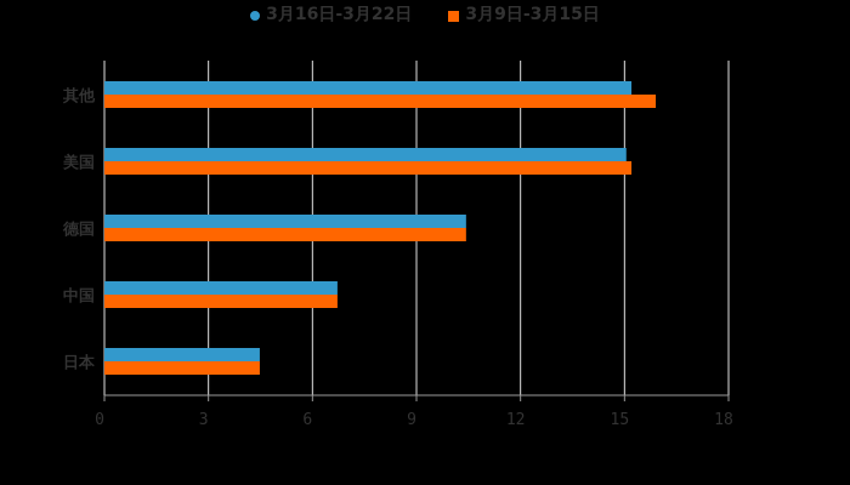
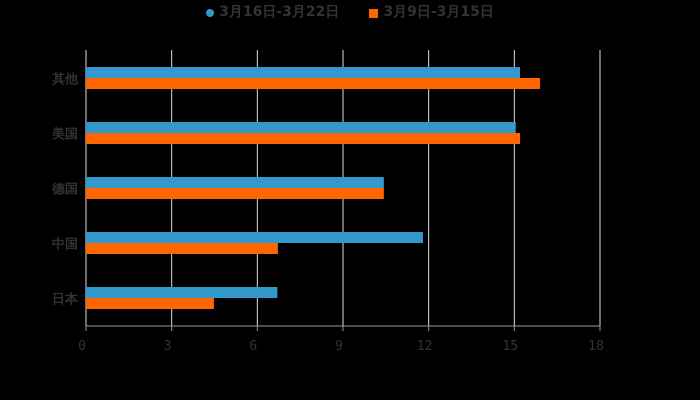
3月16日-3月22日/中国: 6.7 -> 11.8
3月16日-3月22日/日本: 4.5 -> 6.7
